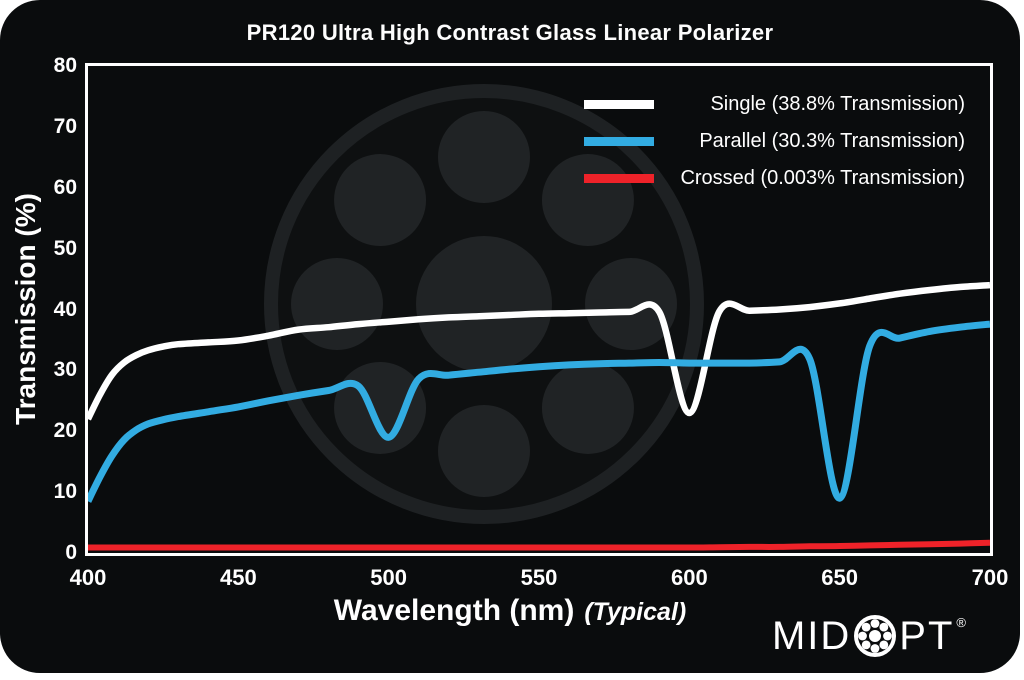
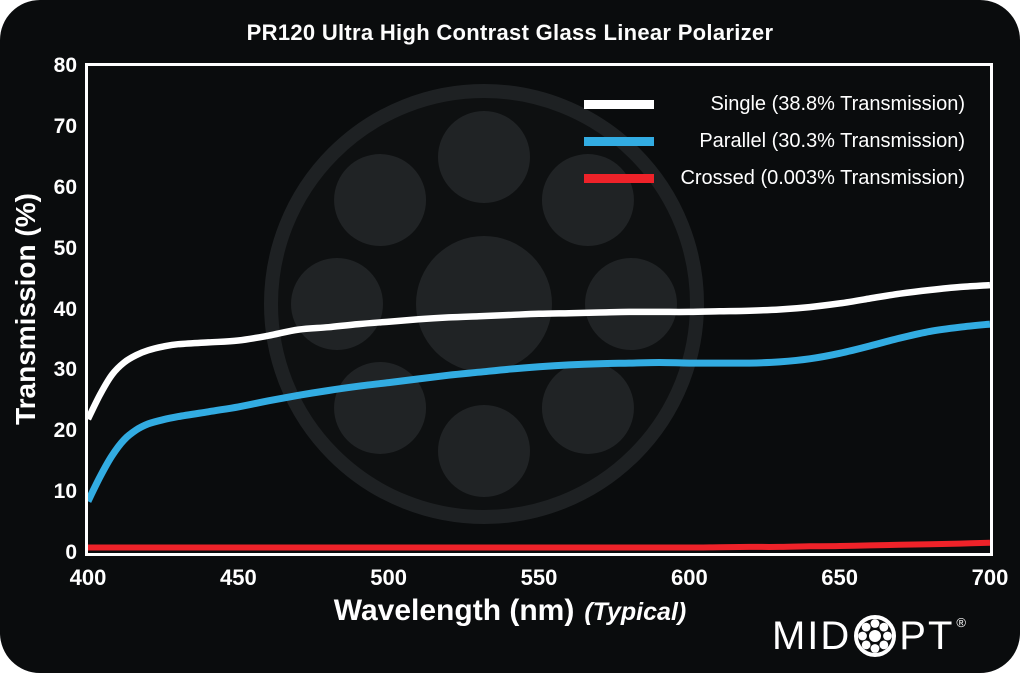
Parallel (30.3% Transmission)/500: 19 -> 28
Single (38.8% Transmission)/600: 23 -> 40
Parallel (30.3% Transmission)/650: 9 -> 33
